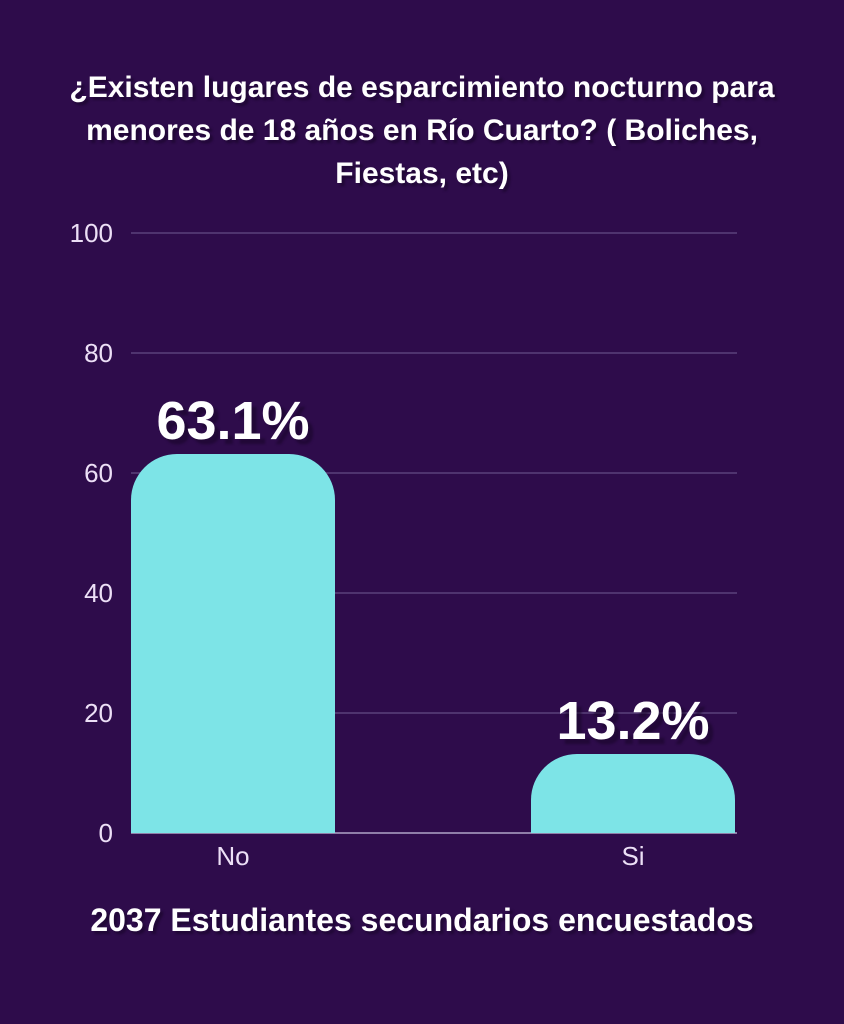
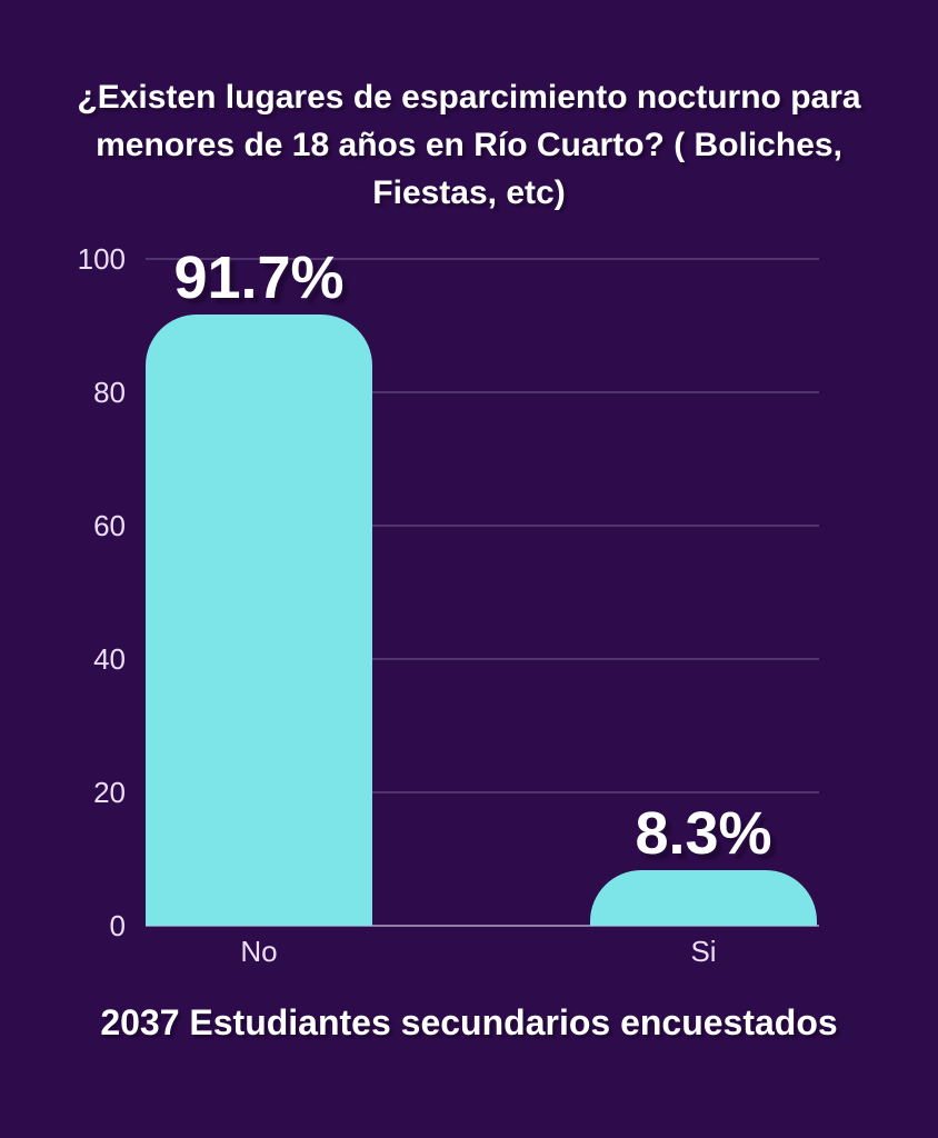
No: 63.1% -> 91.7%
Si: 13.2% -> 8.3%
